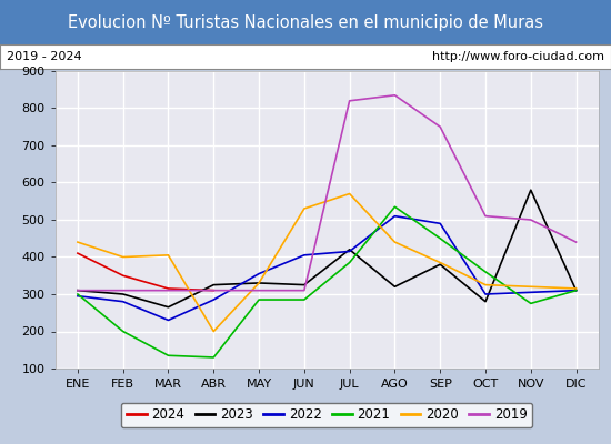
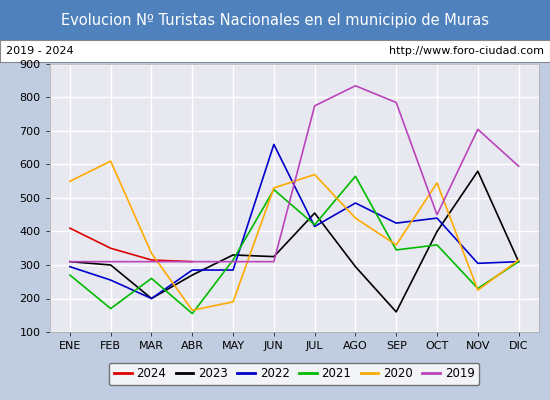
2021/ENE: 300 -> 270
2020/ENE: 440 -> 550
2022/FEB: 280 -> 255
2021/FEB: 200 -> 170
2020/FEB: 400 -> 610
2023/MAR: 265 -> 200
2022/MAR: 230 -> 200
2021/MAR: 135 -> 260
2020/MAR: 405 -> 335
2023/ABR: 325 -> 270
2021/ABR: 130 -> 155
2020/ABR: 200 -> 165
2022/MAY: 355 -> 285
2021/MAY: 285 -> 315
2020/MAY: 330 -> 190
2022/JUN: 405 -> 660
2021/JUN: 285 -> 525
2023/JUL: 420 -> 455
2021/JUL: 385 -> 420
2019/JUL: 820 -> 775
2023/AGO: 320 -> 295
2022/AGO: 510 -> 485
2021/AGO: 535 -> 565
2023/SEP: 380 -> 160
2022/SEP: 490 -> 425
2021/SEP: 450 -> 345
2020/SEP: 385 -> 360
2019/SEP: 750 -> 785
2023/OCT: 280 -> 400
2022/OCT: 300 -> 440
2020/OCT: 325 -> 545
2019/OCT: 510 -> 450
2021/NOV: 275 -> 230
2020/NOV: 320 -> 225
2019/NOV: 500 -> 705
2019/DIC: 440 -> 595
